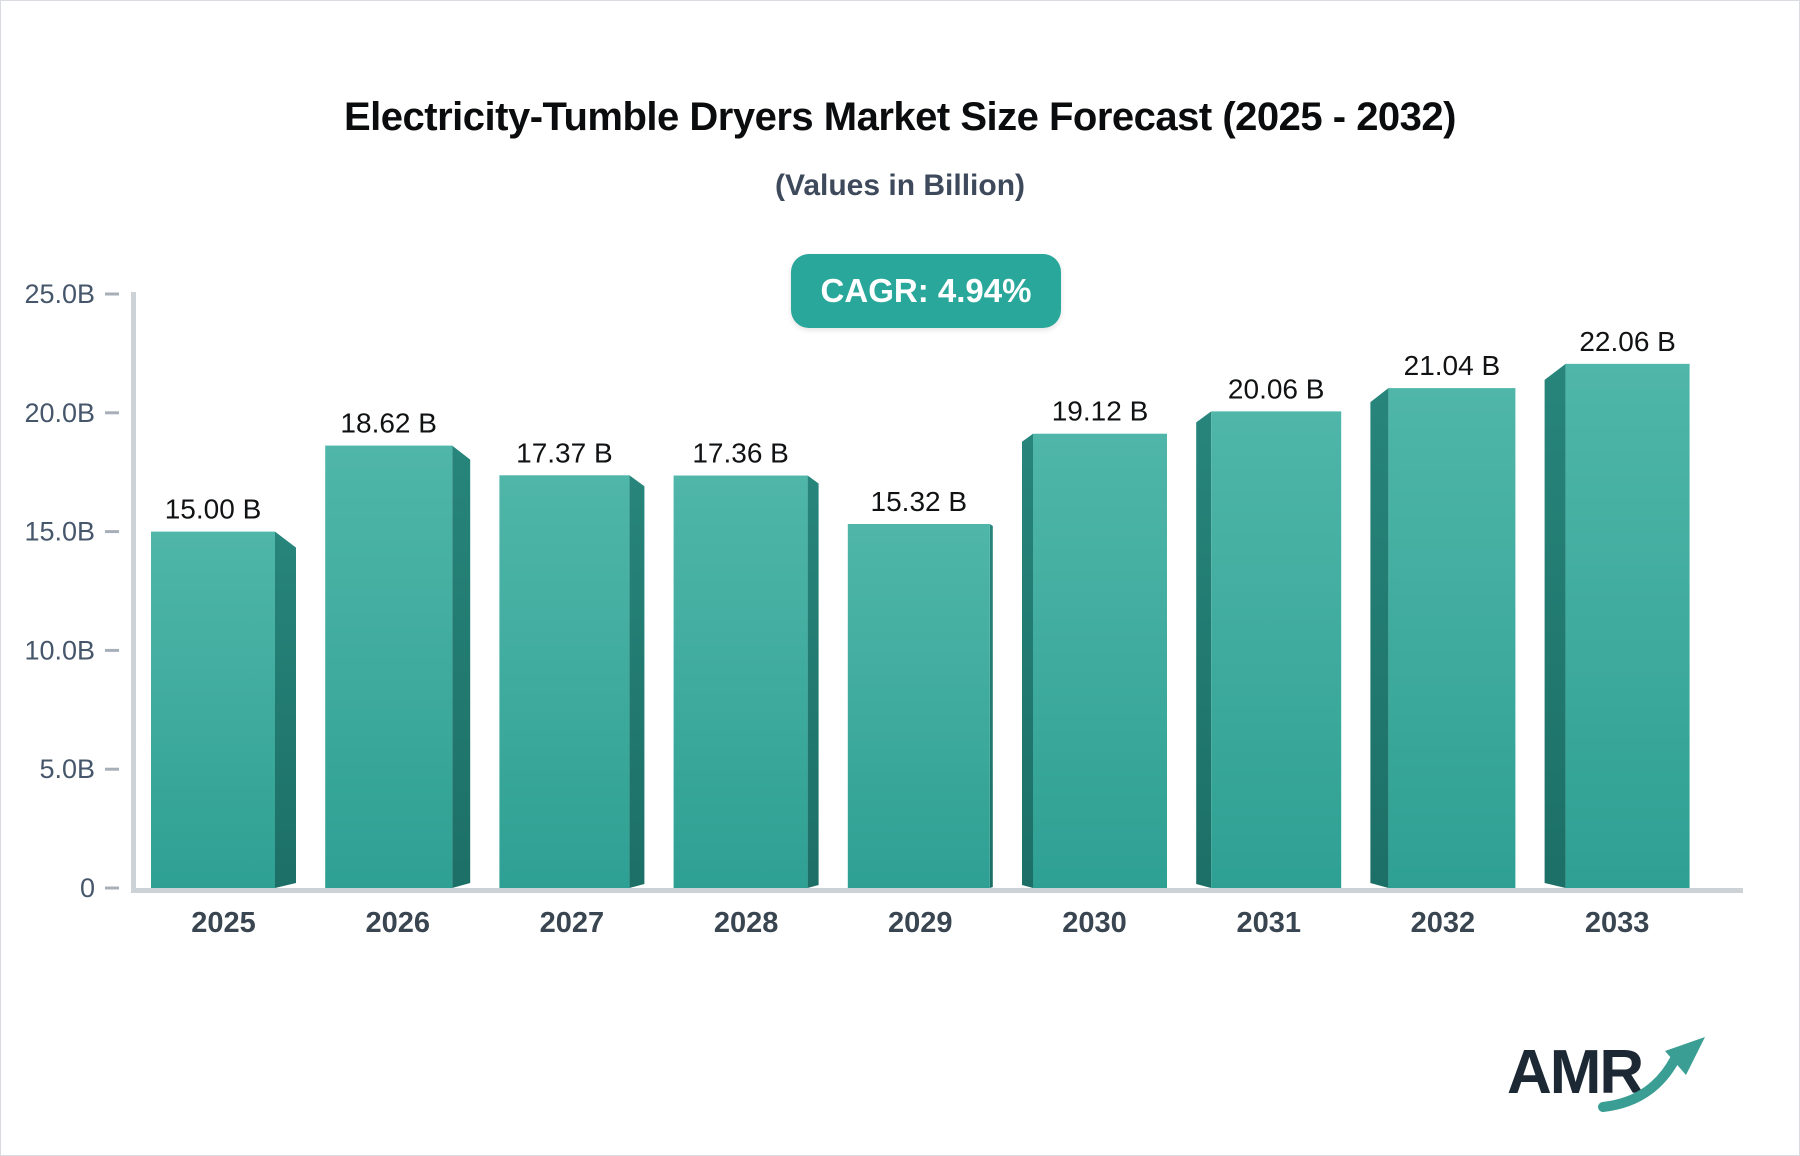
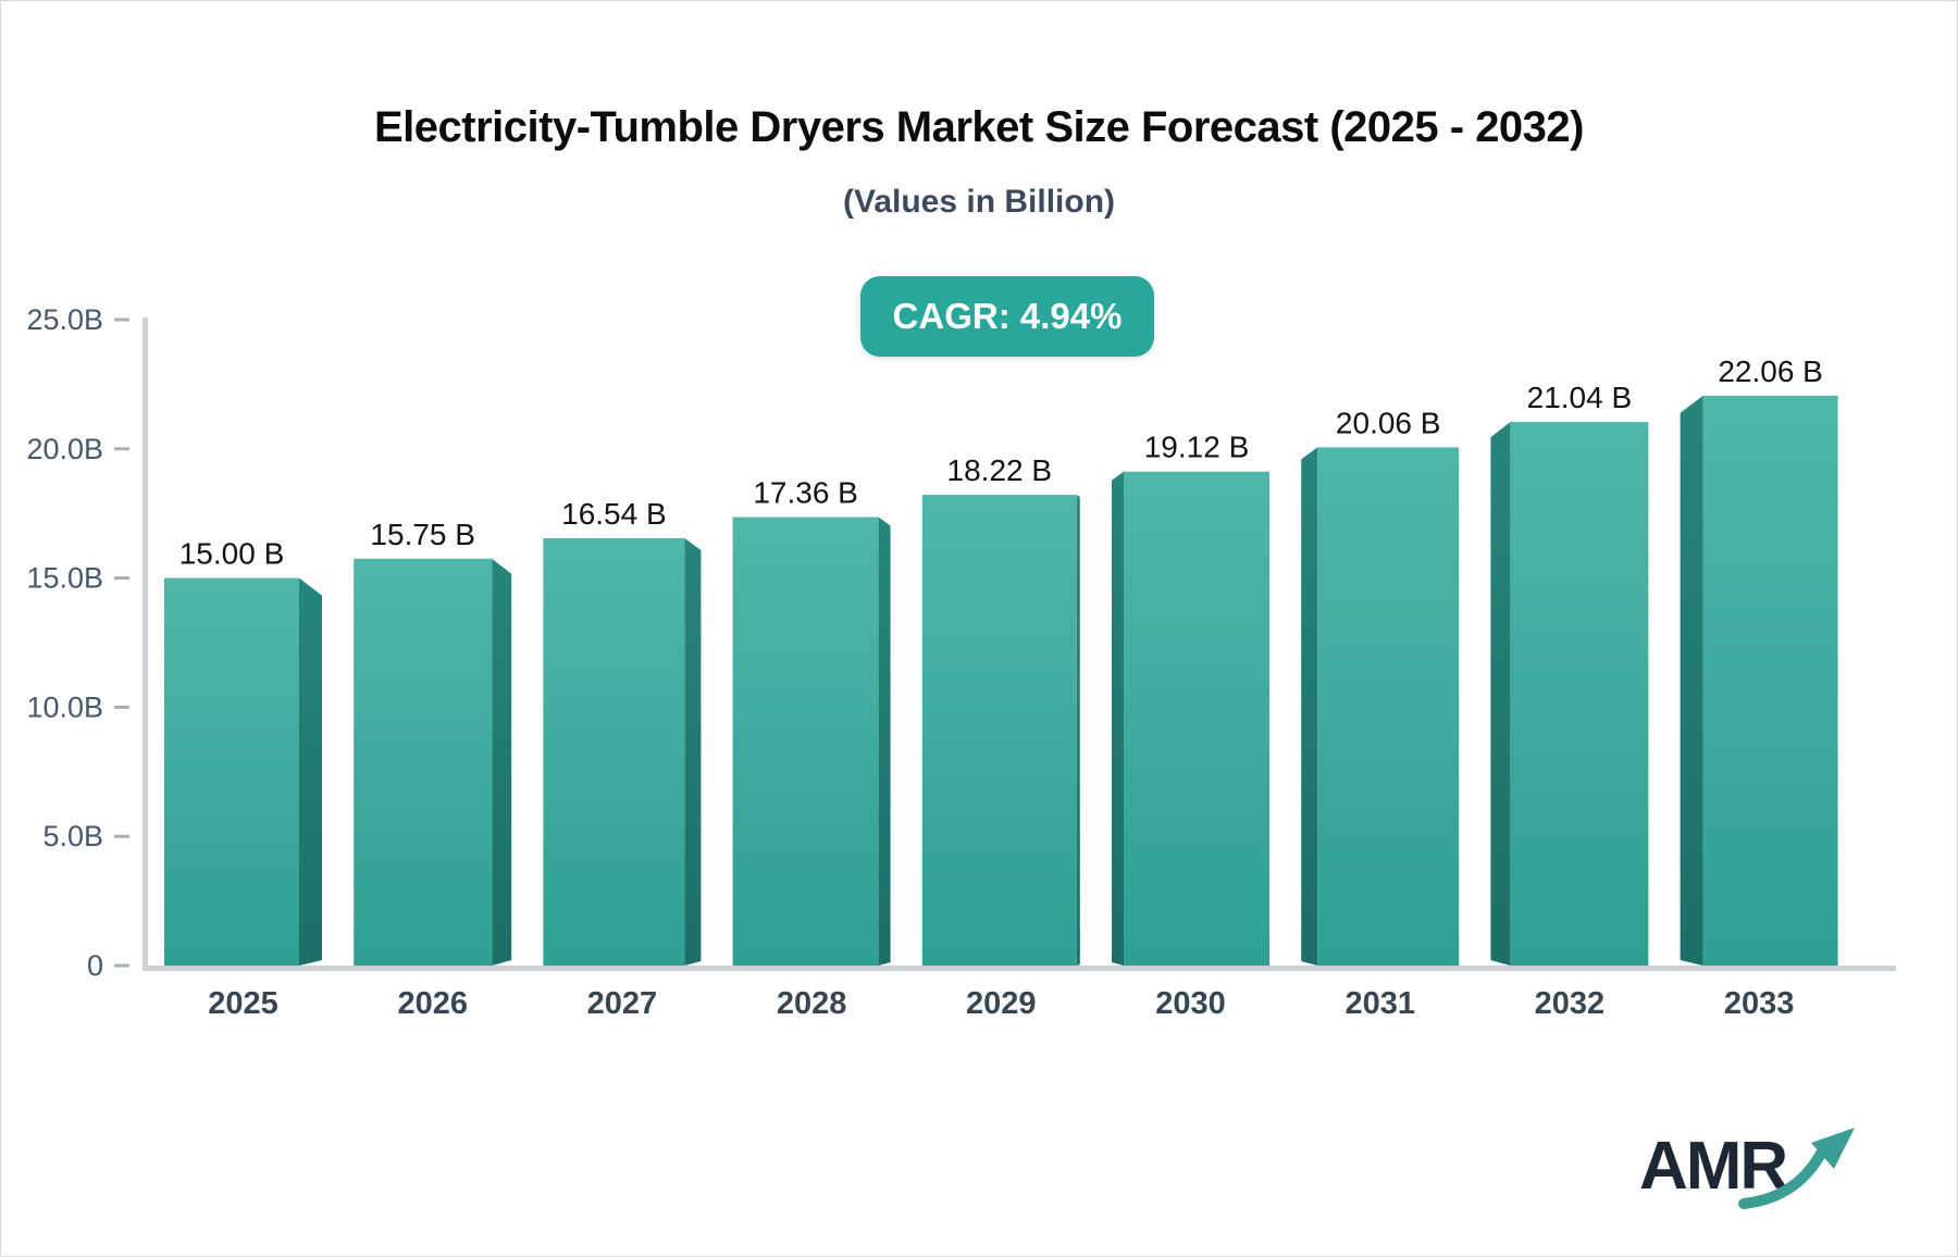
2026: 18.62 -> 15.75
2027: 17.37 -> 16.54
2029: 15.32 -> 18.22
